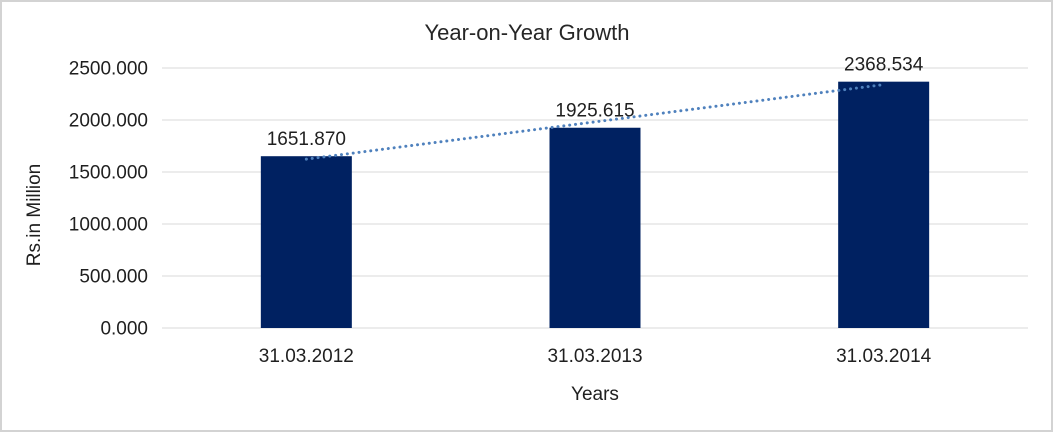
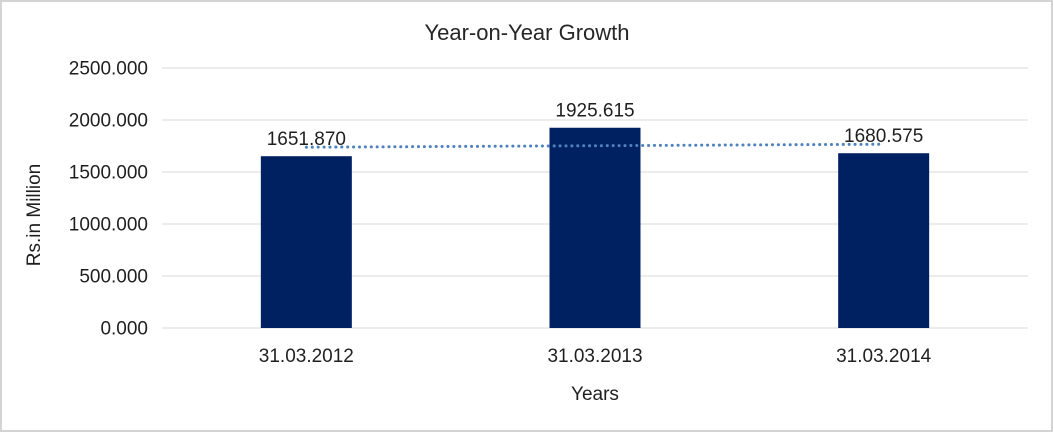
31.03.2014: 2368.534 -> 1680.575
